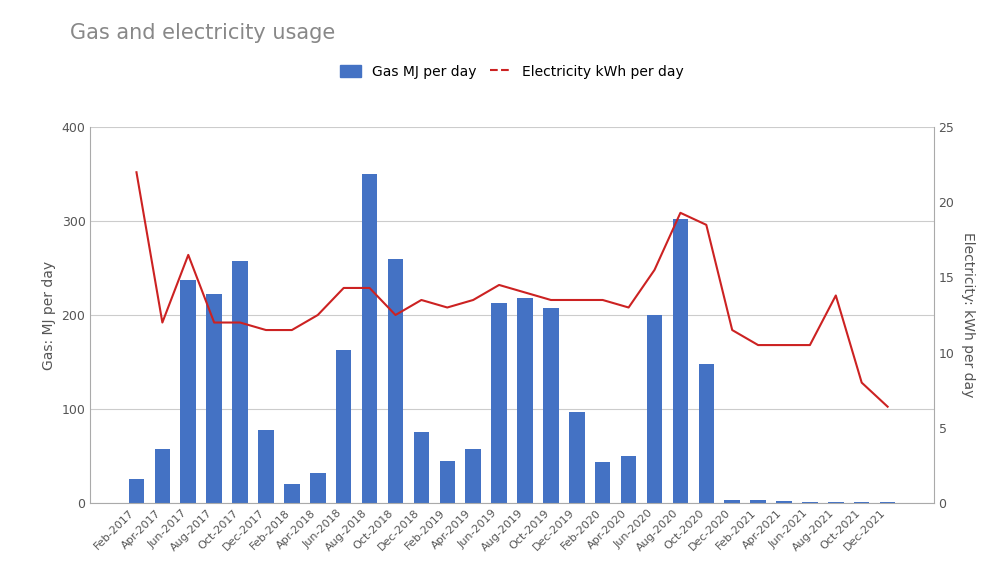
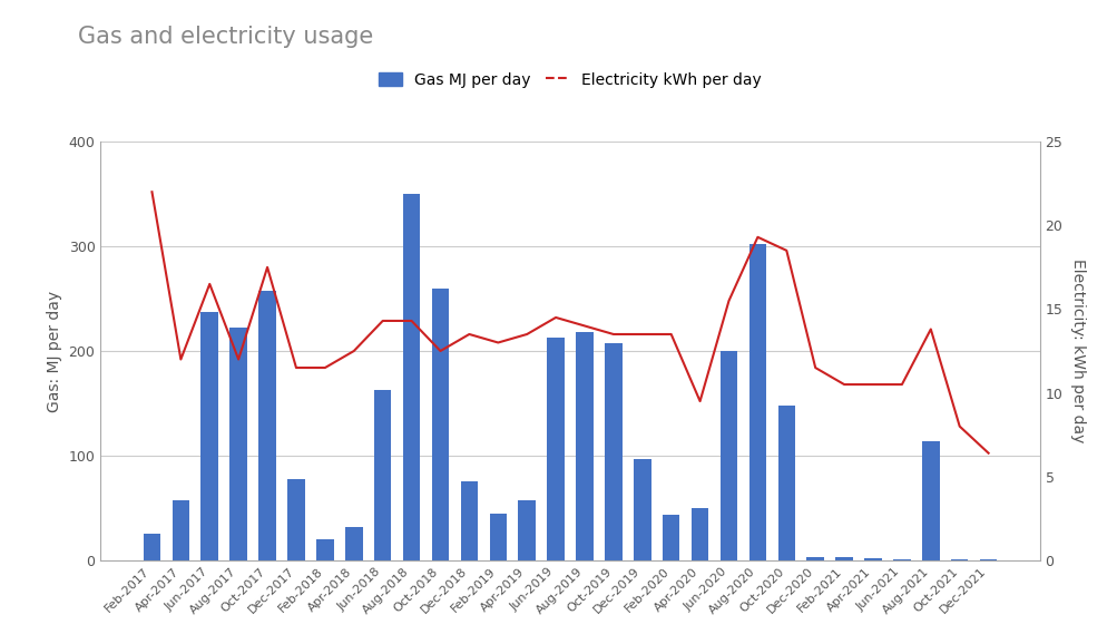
Electricity kWh per day/Oct-2017: 12.0 -> 17.5
Electricity kWh per day/Apr-2020: 13.0 -> 9.5
Gas MJ per day/Aug-2021: 1 -> 114
